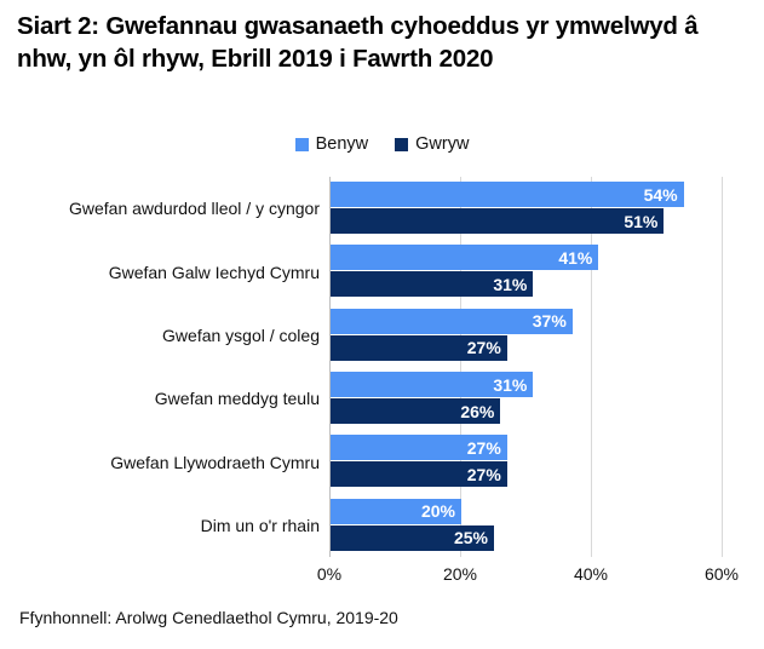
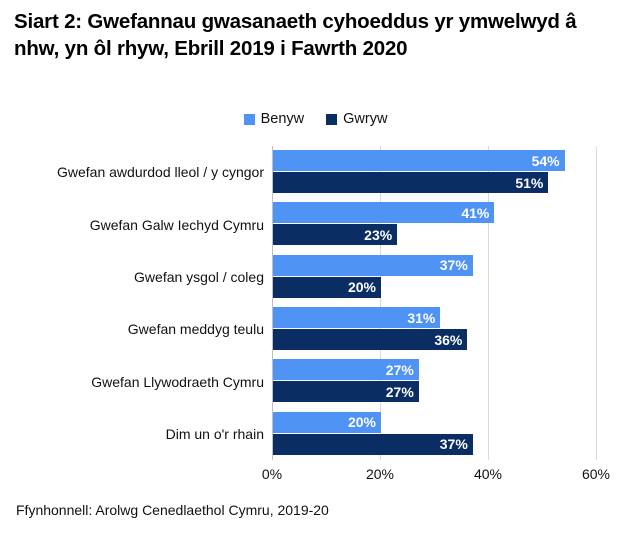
Gwryw/Gwefan Galw Iechyd Cymru: 31% -> 23%
Gwryw/Gwefan ysgol / coleg: 27% -> 20%
Gwryw/Gwefan meddyg teulu: 26% -> 36%
Gwryw/Dim un o'r rhain: 25% -> 37%
